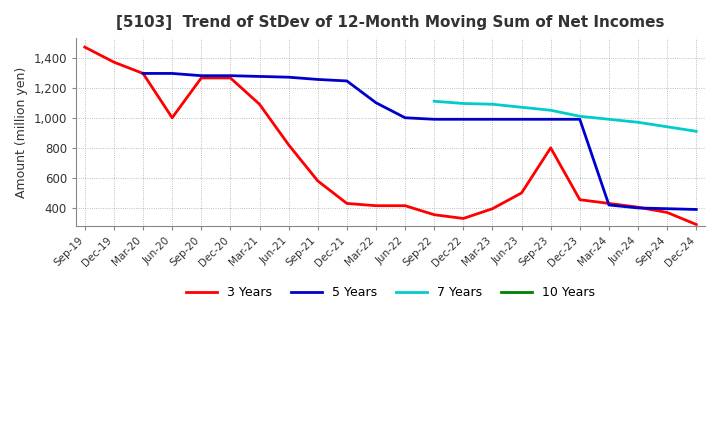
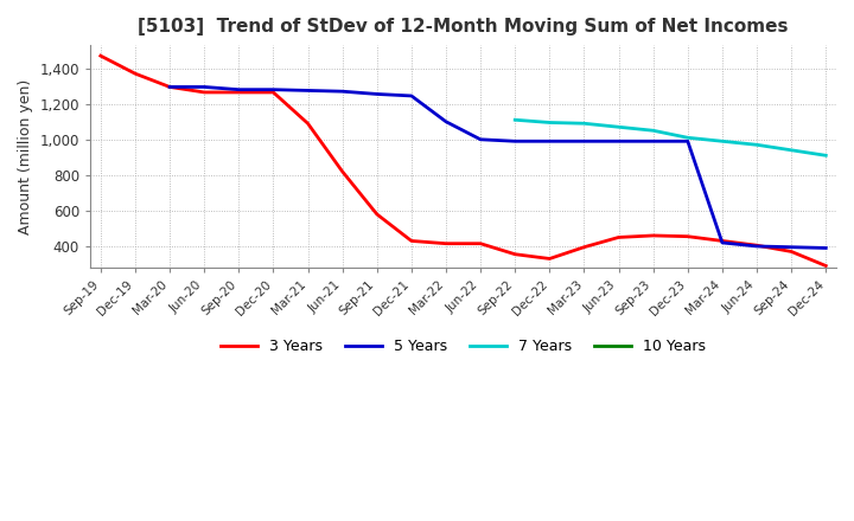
3 Years/Jun-20: 1,000 -> 1,260
3 Years/Jun-23: 500 -> 450
3 Years/Sep-23: 800 -> 460
